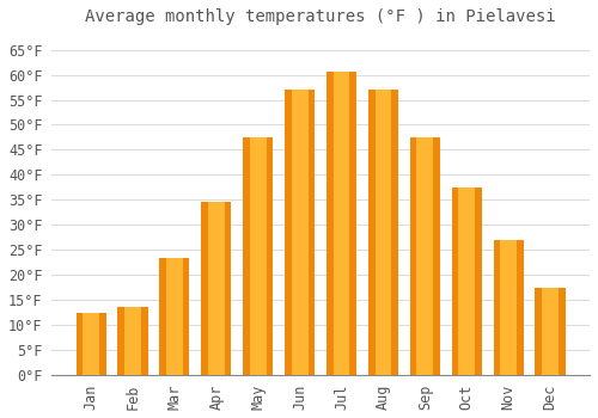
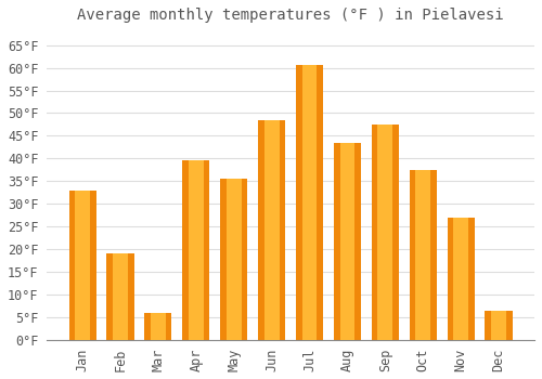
Jan: 12.5°F -> 33.0°F
Feb: 13.5°F -> 19.0°F
Mar: 23.5°F -> 6.0°F
Apr: 34.5°F -> 39.5°F
May: 47.5°F -> 35.5°F
Jun: 57.0°F -> 48.5°F
Aug: 57.0°F -> 43.5°F
Dec: 17.5°F -> 6.5°F
